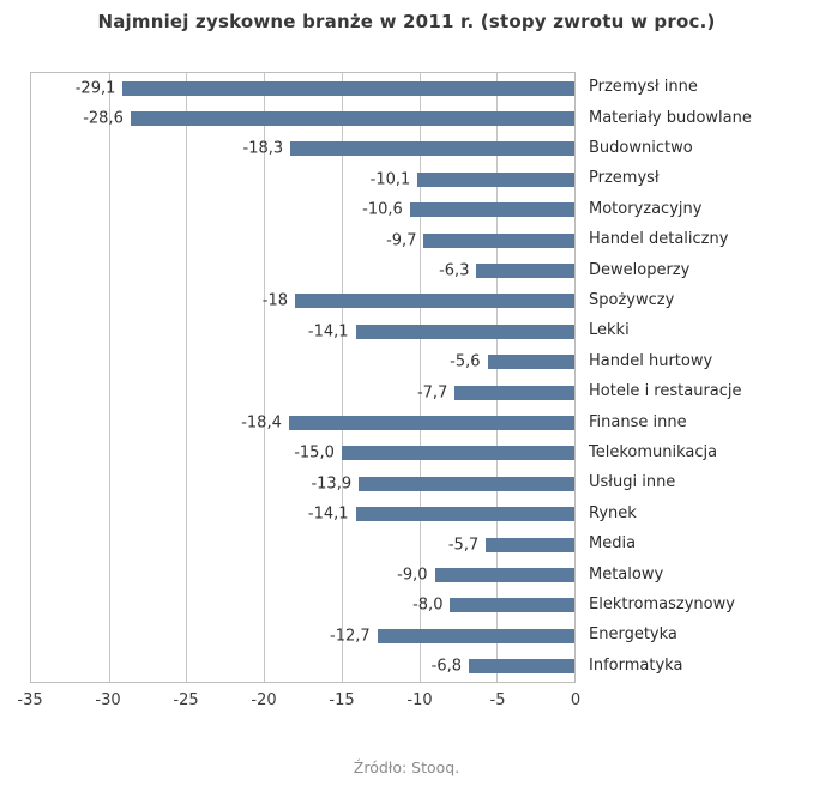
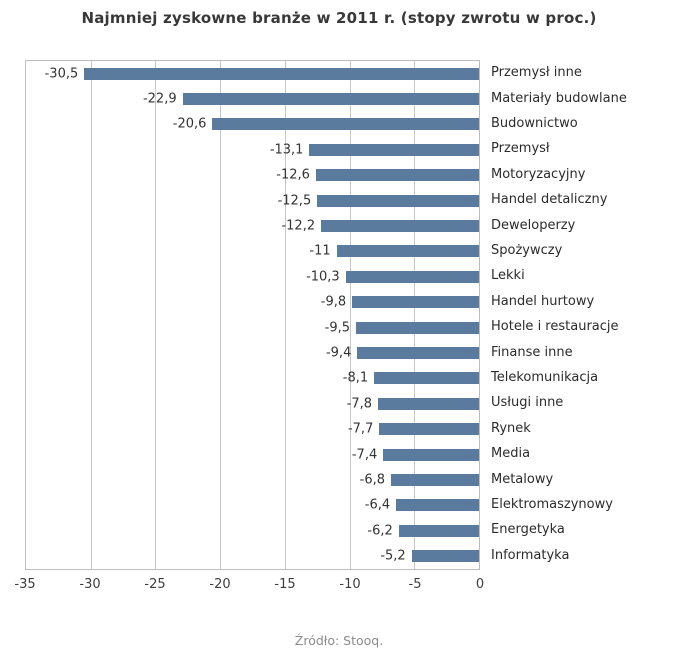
Przemysł inne: -29,1 -> -30,5
Materiały budowlane: -28,6 -> -22,9
Budownictwo: -18,3 -> -20,6
Przemysł: -10,1 -> -13,1
Motoryzacyjny: -10,6 -> -12,6
Handel detaliczny: -9,7 -> -12,5
Deweloperzy: -6,3 -> -12,2
Spożywczy: -18 -> -11
Lekki: -14,1 -> -10,3
Handel hurtowy: -5,6 -> -9,8
Hotele i restauracje: -7,7 -> -9,5
Finanse inne: -18,4 -> -9,4
Telekomunikacja: -15,0 -> -8,1
Usługi inne: -13,9 -> -7,8
Rynek: -14,1 -> -7,7
Media: -5,7 -> -7,4
Metalowy: -9,0 -> -6,8
Elektromaszynowy: -8,0 -> -6,4
Energetyka: -12,7 -> -6,2
Informatyka: -6,8 -> -5,2
